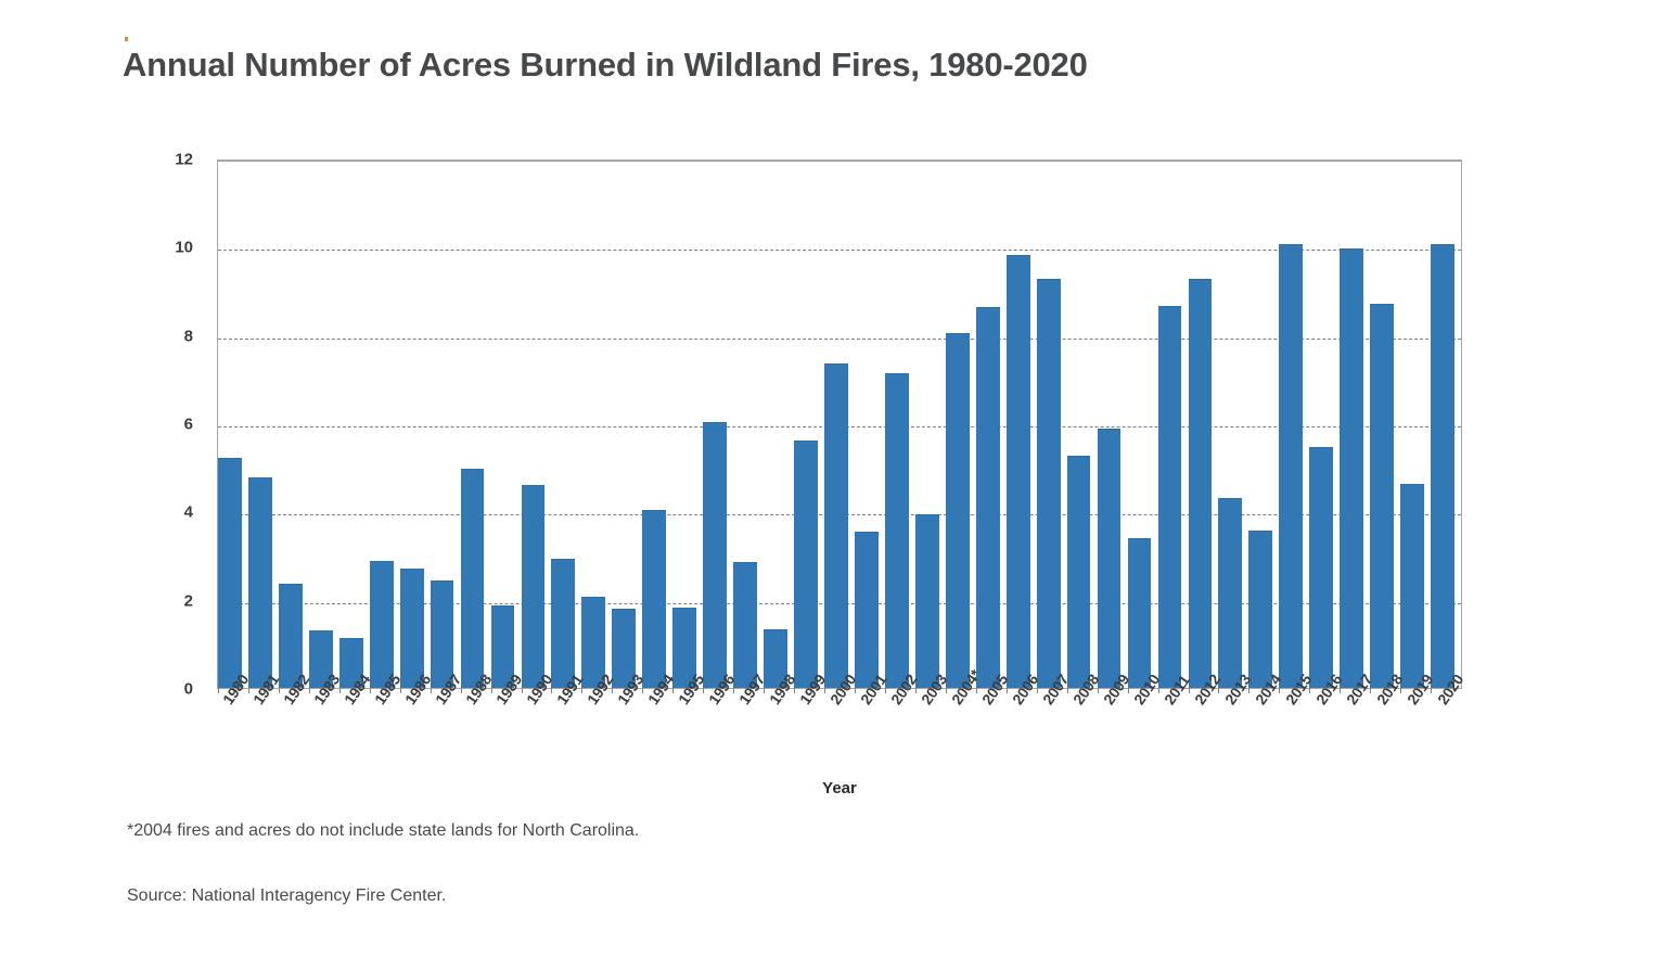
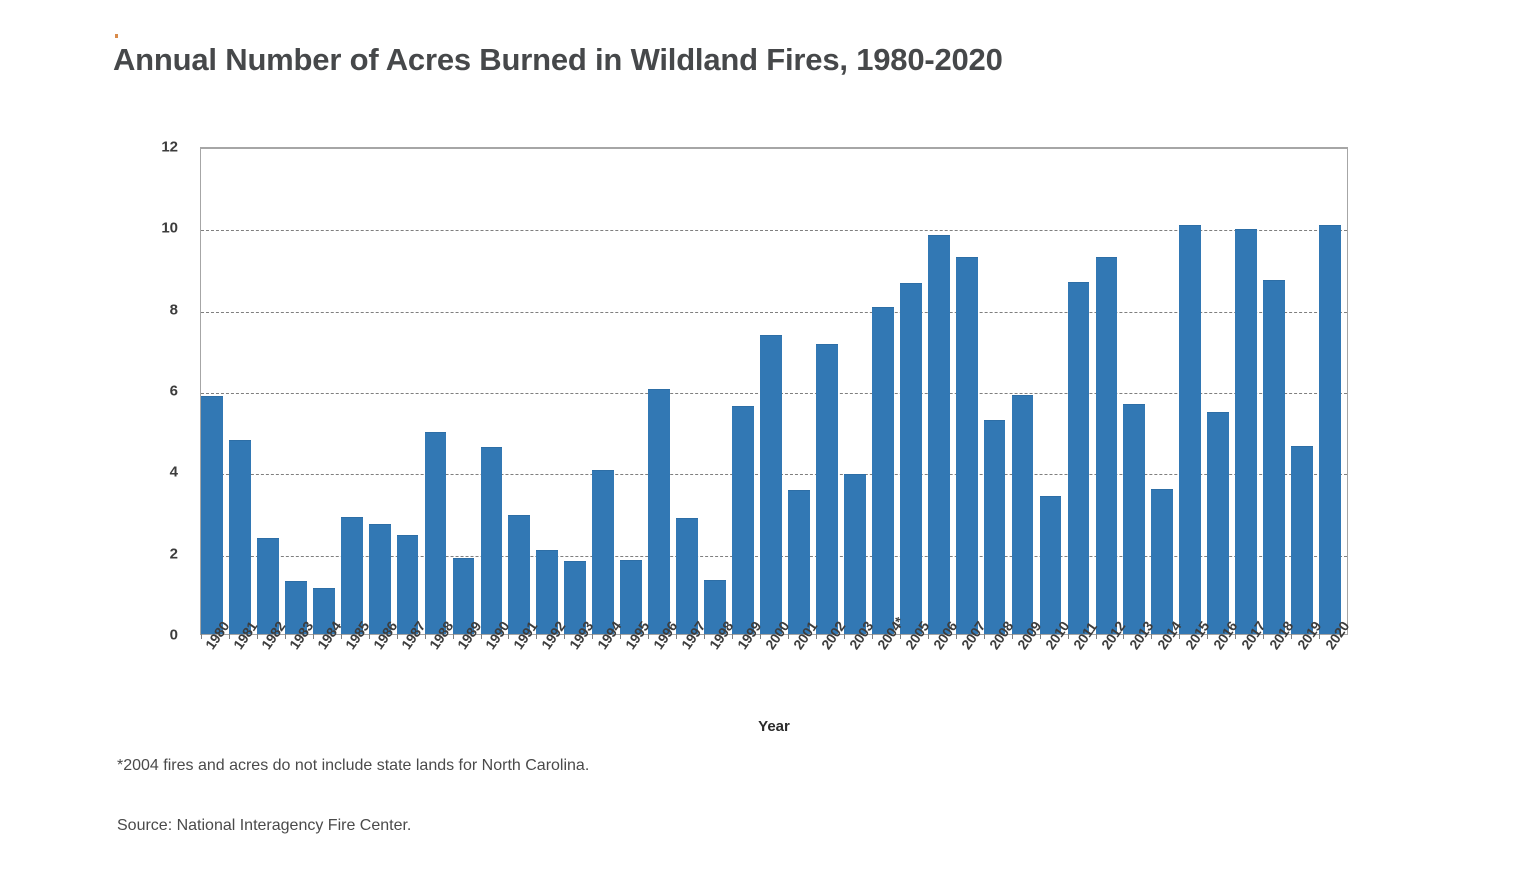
1980: 5.2 -> 5.9
2013: 4.3 -> 5.7
